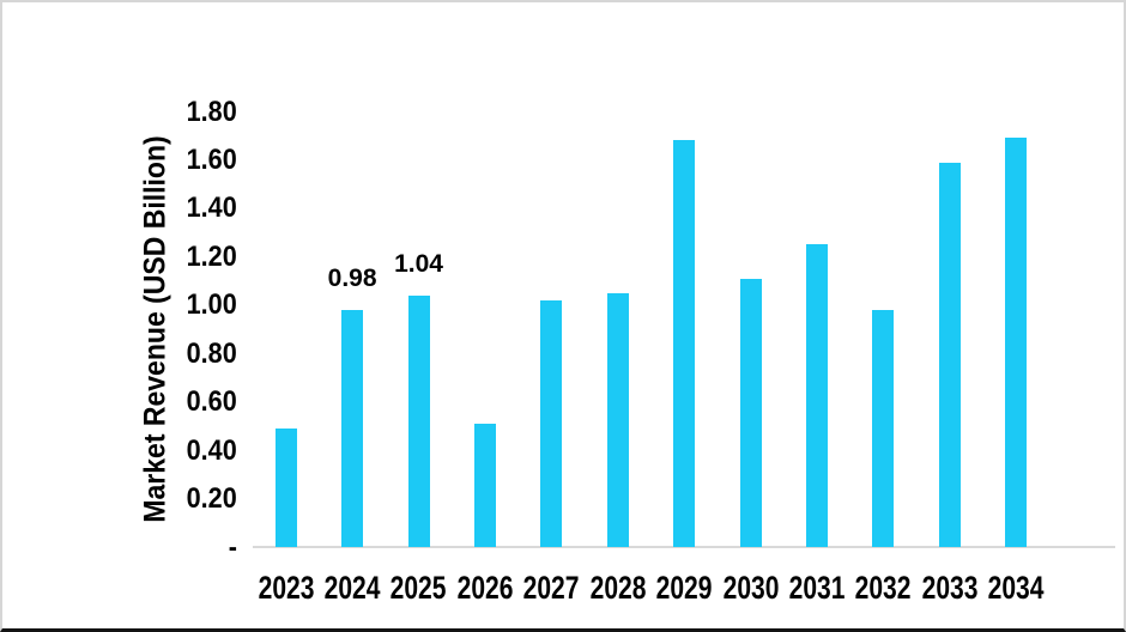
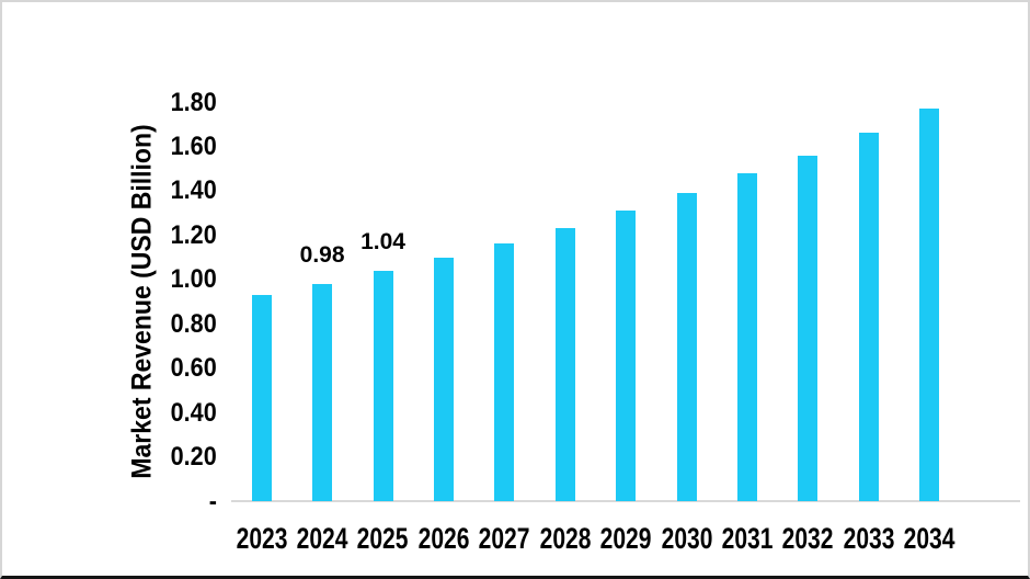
2023: 0.49 -> 0.93
2026: 0.51 -> 1.10
2027: 1.02 -> 1.16
2028: 1.05 -> 1.23
2029: 1.68 -> 1.31
2030: 1.11 -> 1.39
2031: 1.25 -> 1.48
2032: 0.98 -> 1.56
2033: 1.59 -> 1.66
2034: 1.69 -> 1.77
